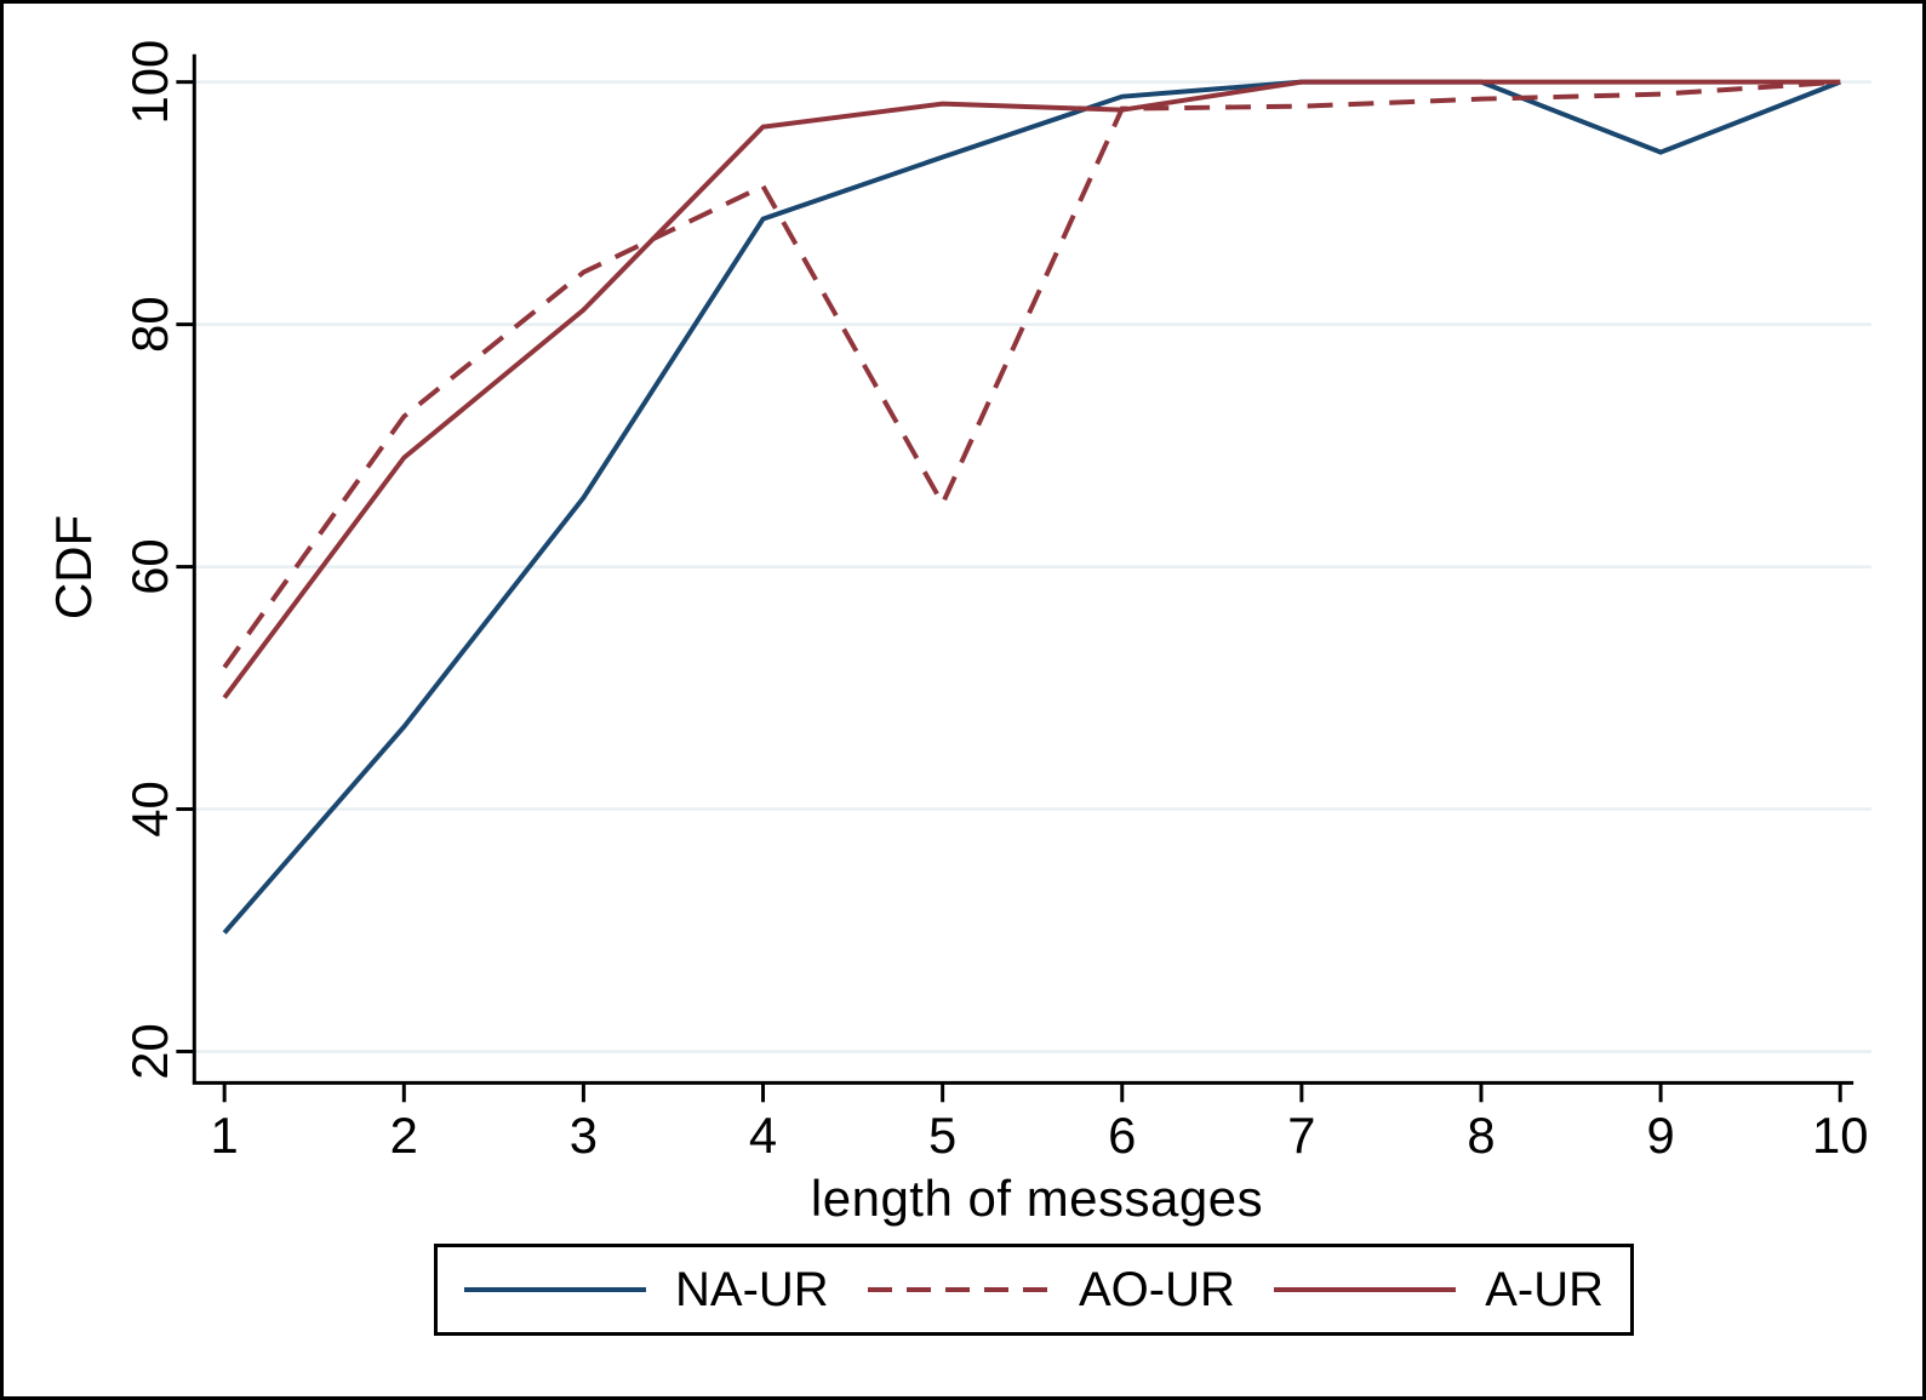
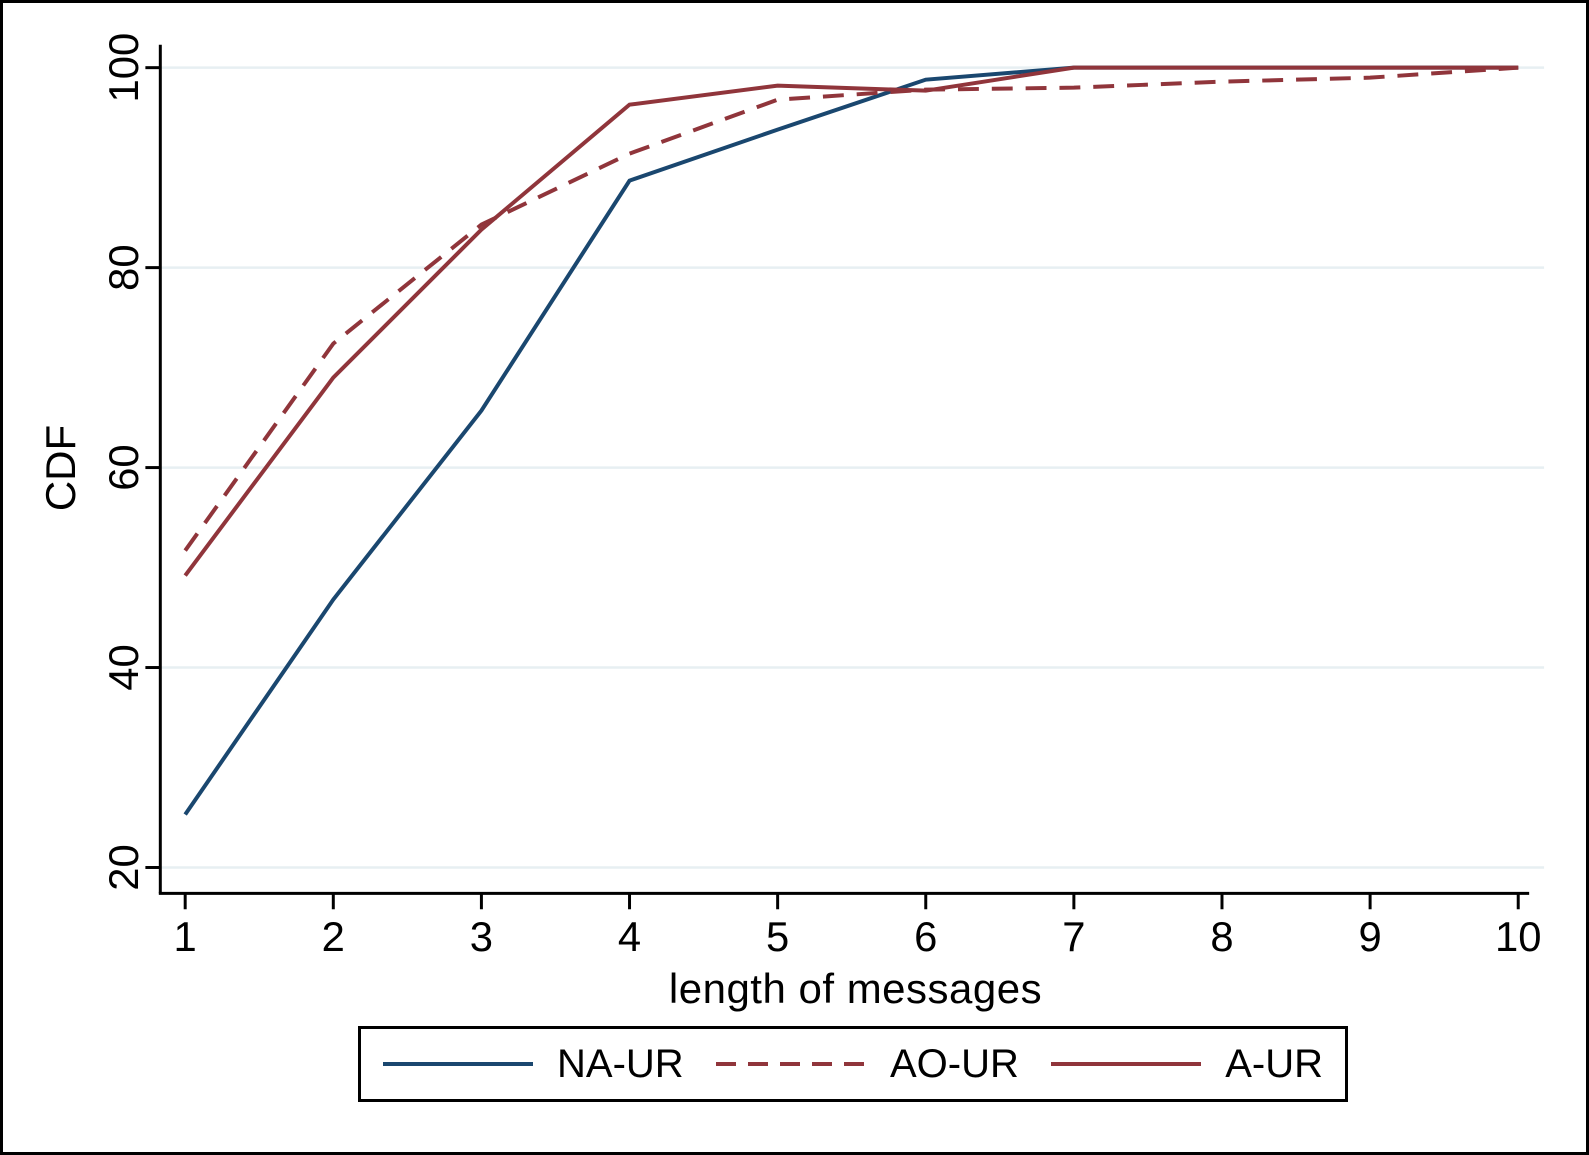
NA-UR/1: 29.8 -> 25.3
A-UR/3: 81.2 -> 83.8
AO-UR/5: 65.2 -> 96.8
NA-UR/9: 94.2 -> 100.0
